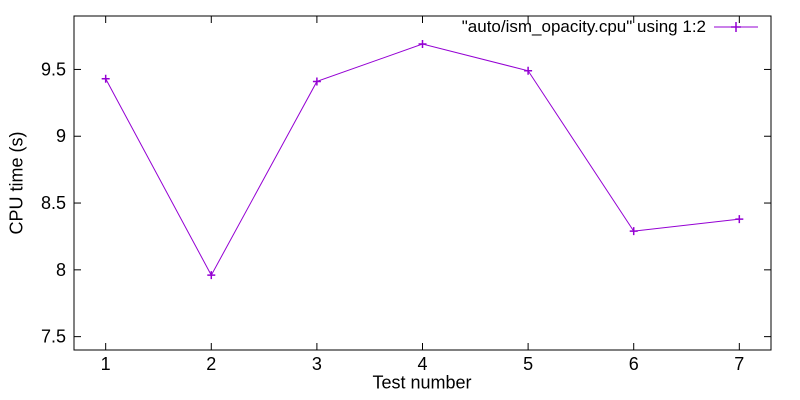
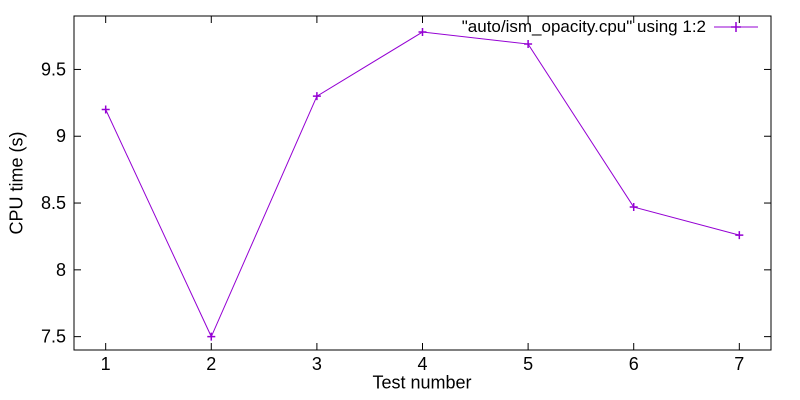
1: 9.43 -> 9.20
2: 7.96 -> 7.50
3: 9.41 -> 9.30
4: 9.69 -> 9.78
5: 9.49 -> 9.69
6: 8.29 -> 8.47
7: 8.38 -> 8.26
